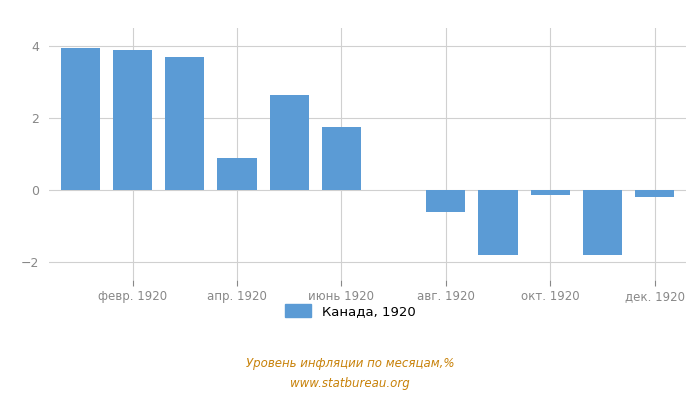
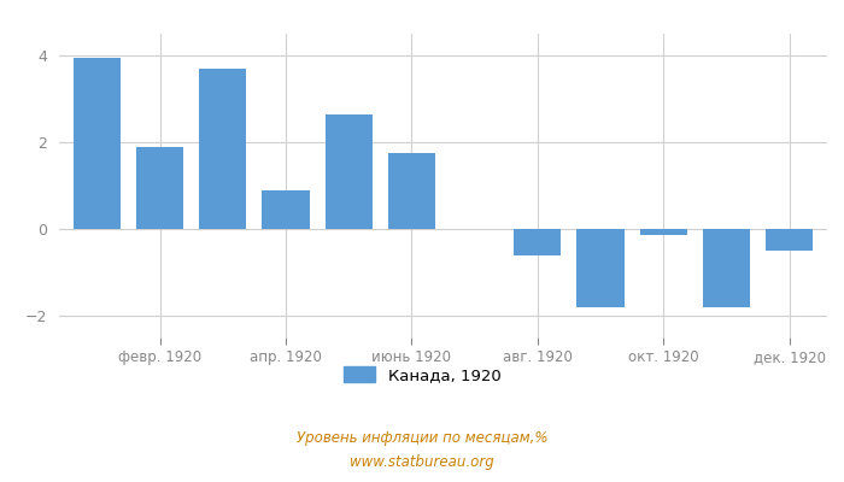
февр. 1920: 3.90 -> 1.90
дек. 1920: -0.20 -> -0.50
